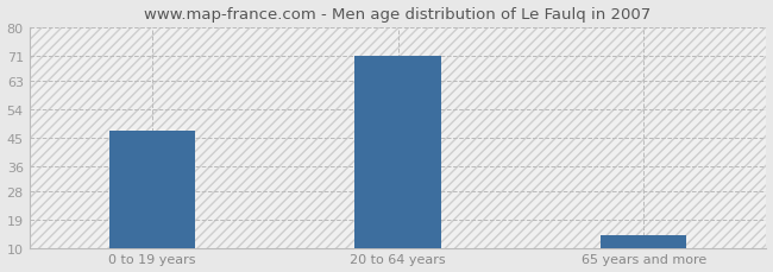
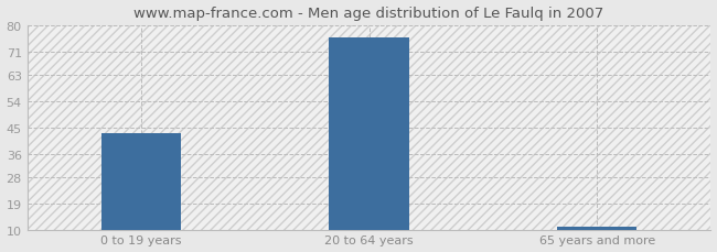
0 to 19 years: 47 -> 43
20 to 64 years: 71 -> 76
65 years and more: 14 -> 11
